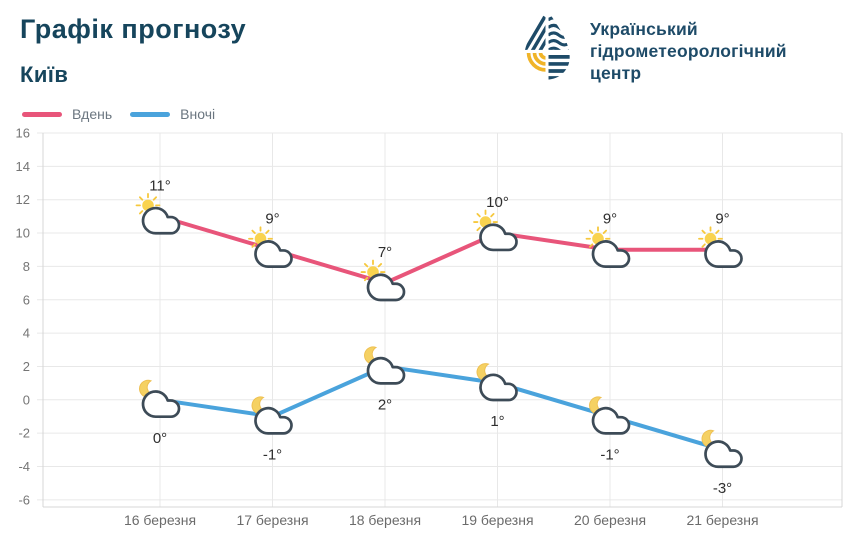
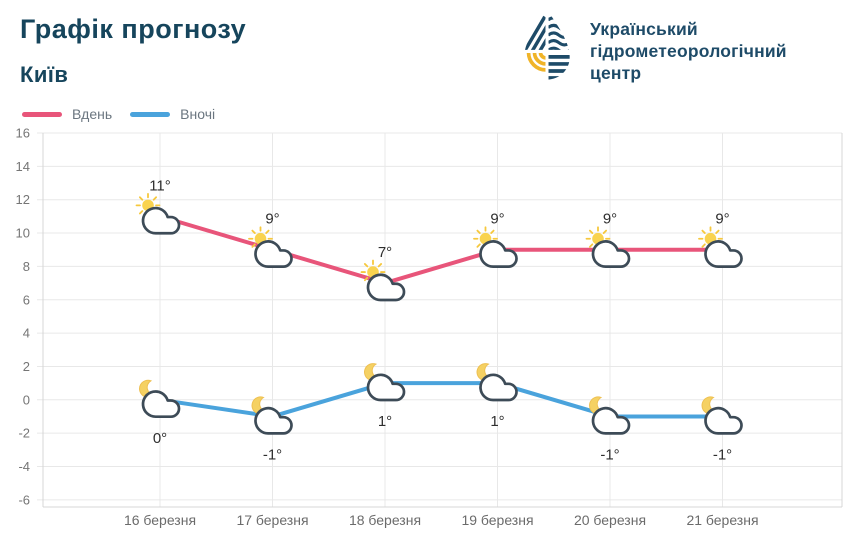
Вночі/18 березня: 2° -> 1°
Вдень/19 березня: 10° -> 9°
Вночі/21 березня: -3° -> -1°
